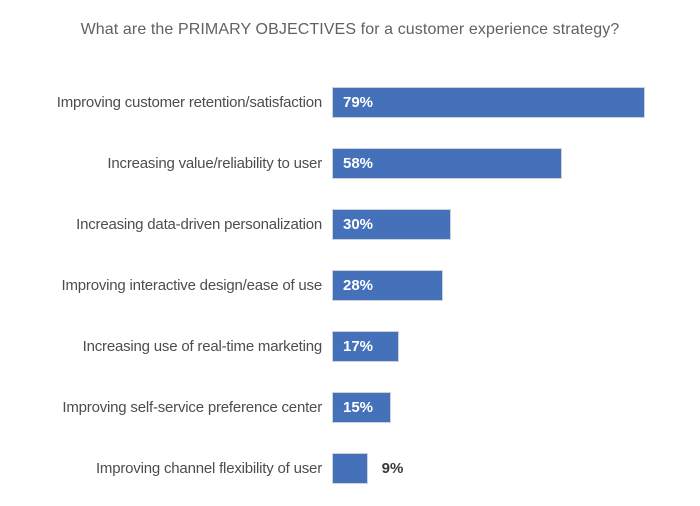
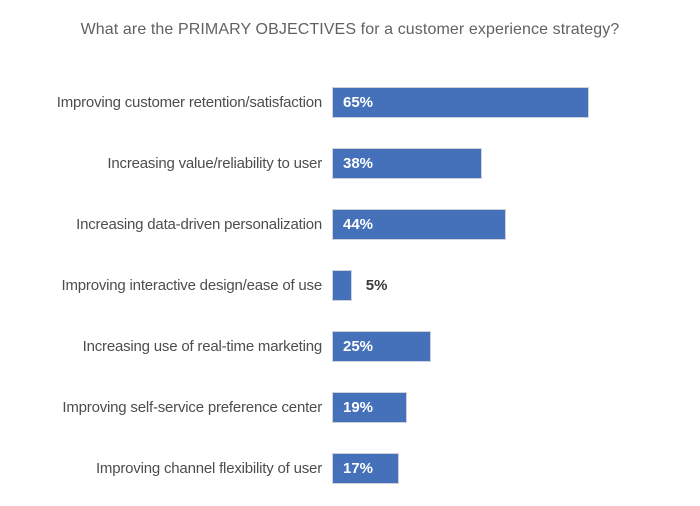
Improving customer retention/satisfaction: 79% -> 65%
Increasing value/reliability to user: 58% -> 38%
Increasing data-driven personalization: 30% -> 44%
Improving interactive design/ease of use: 28% -> 5%
Increasing use of real-time marketing: 17% -> 25%
Improving self-service preference center: 15% -> 19%
Improving channel flexibility of user: 9% -> 17%
